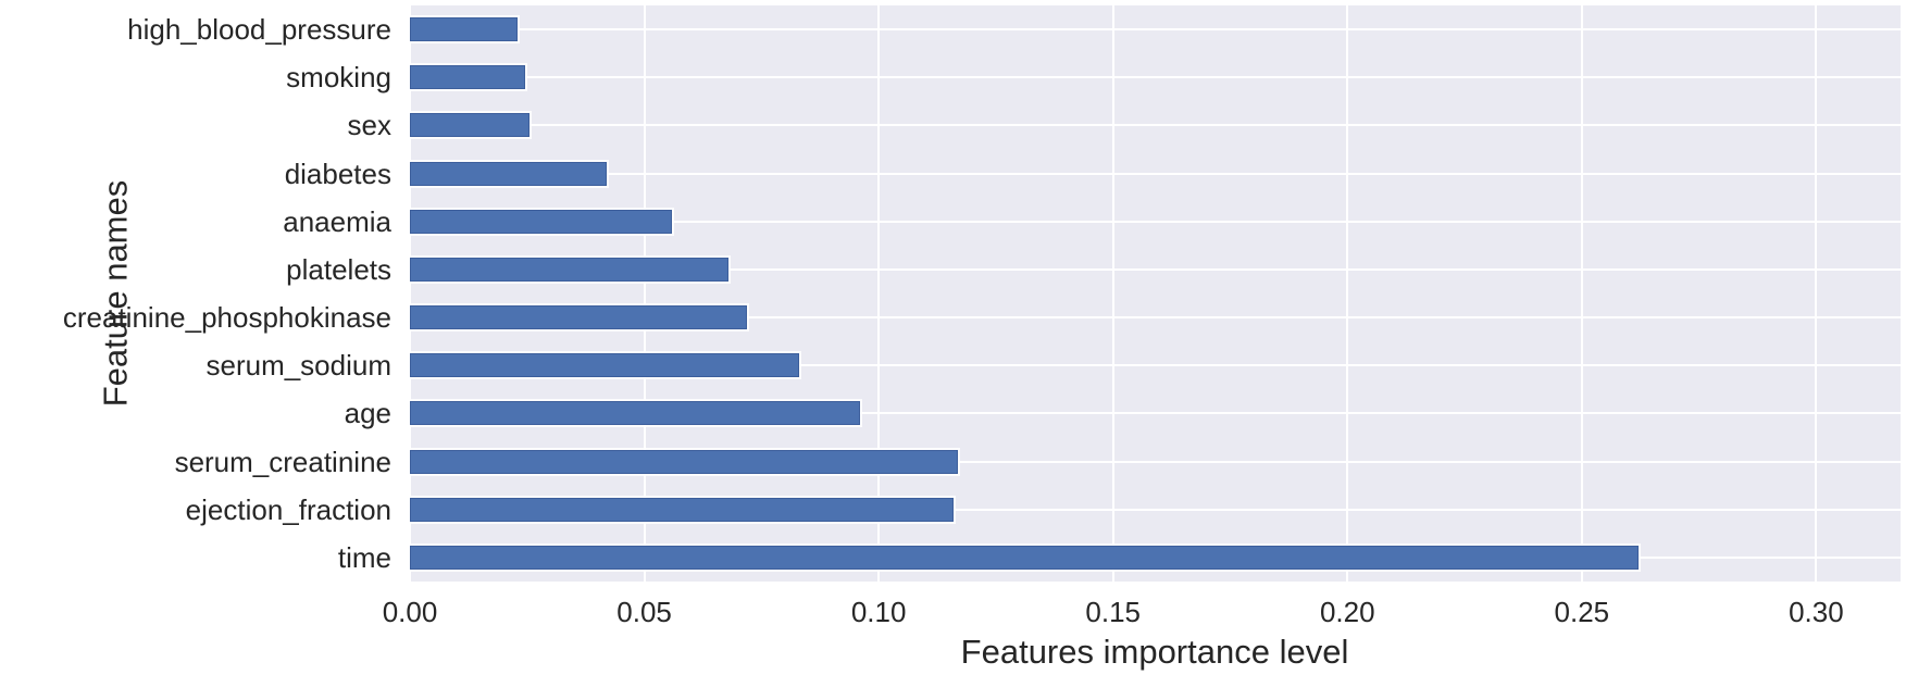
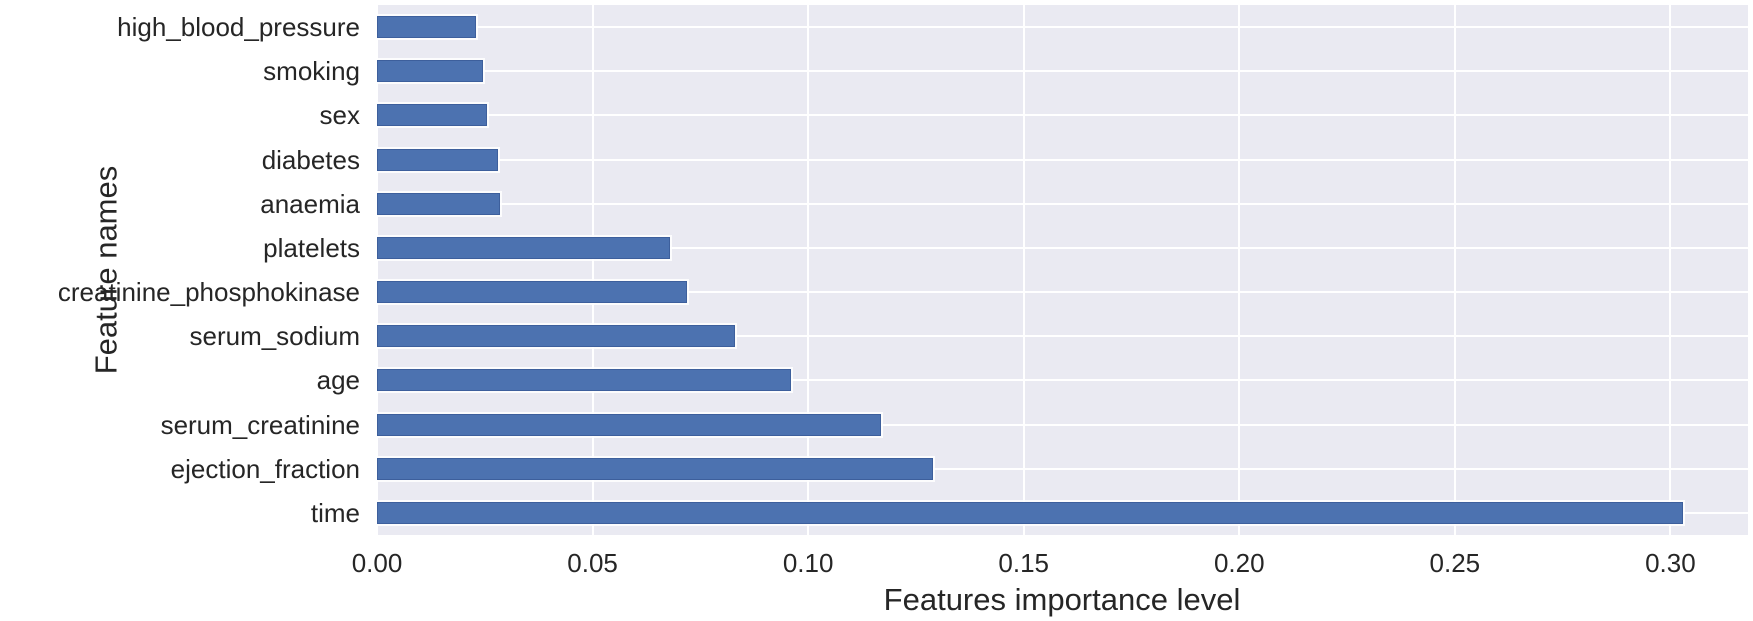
diabetes: 0.042 -> 0.028
anaemia: 0.056 -> 0.029
ejection_fraction: 0.116 -> 0.129
time: 0.262 -> 0.303
